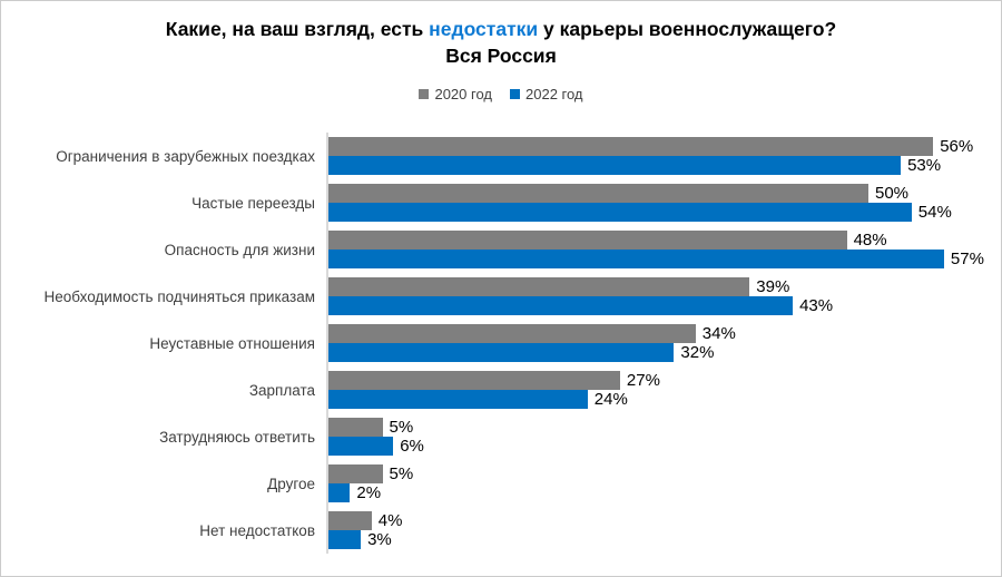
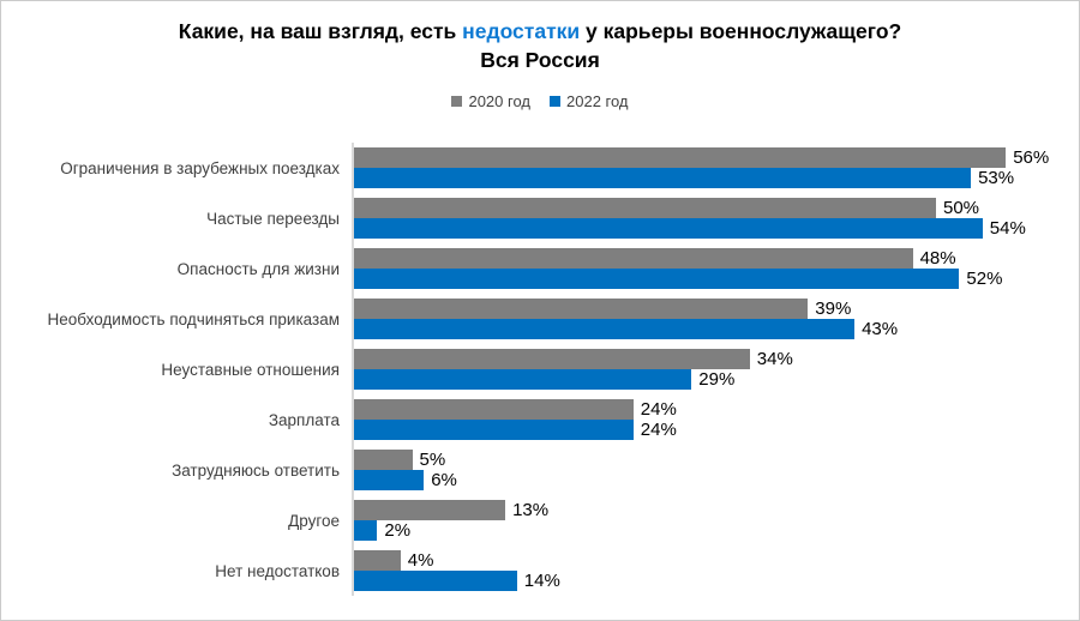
2022 год/Опасность для жизни: 57% -> 52%
2022 год/Неуставные отношения: 32% -> 29%
2020 год/Зарплата: 27% -> 24%
2020 год/Другое: 5% -> 13%
2022 год/Нет недостатков: 3% -> 14%
